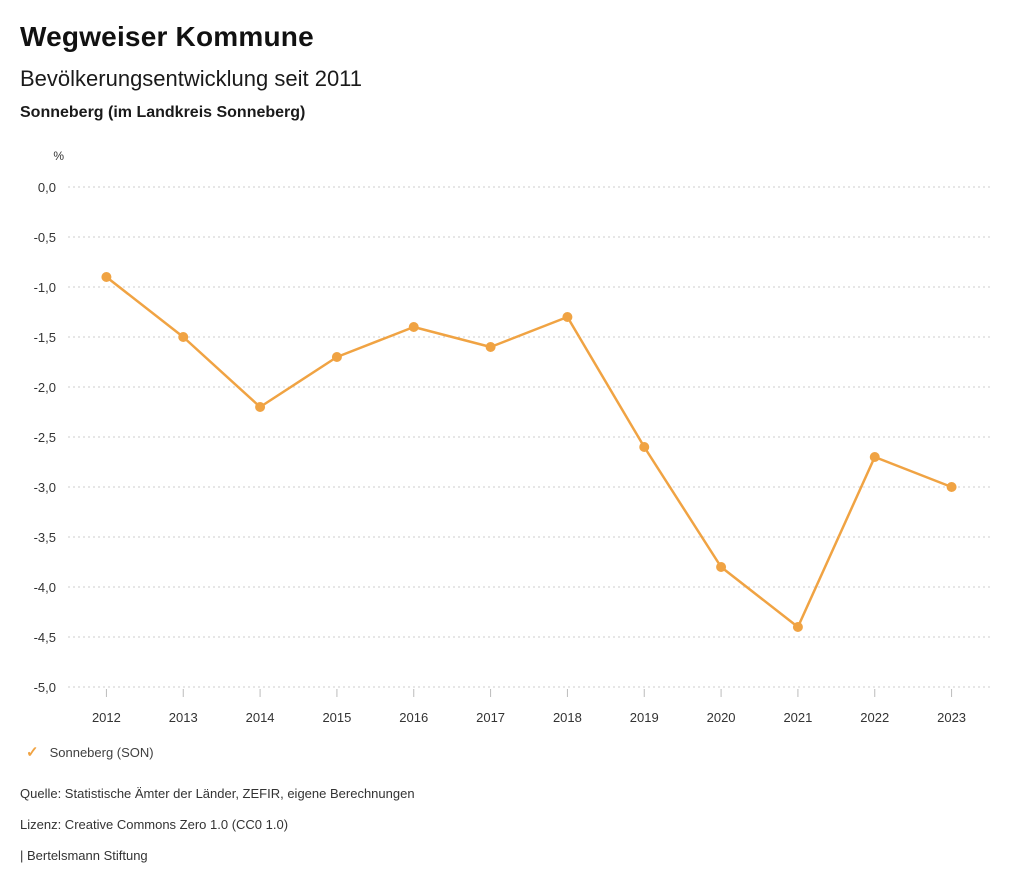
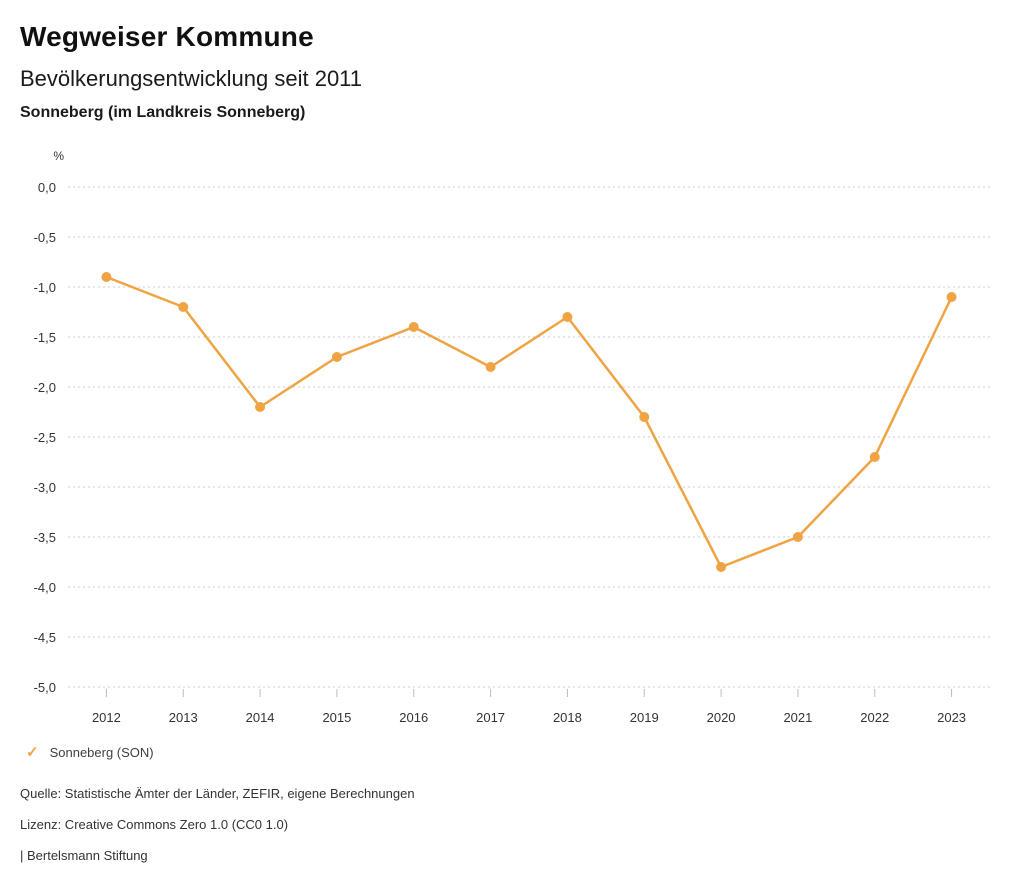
2013: -1,5 -> -1,2
2017: -1,6 -> -1,8
2019: -2,6 -> -2,3
2021: -4,4 -> -3,5
2023: -3,0 -> -1,1
